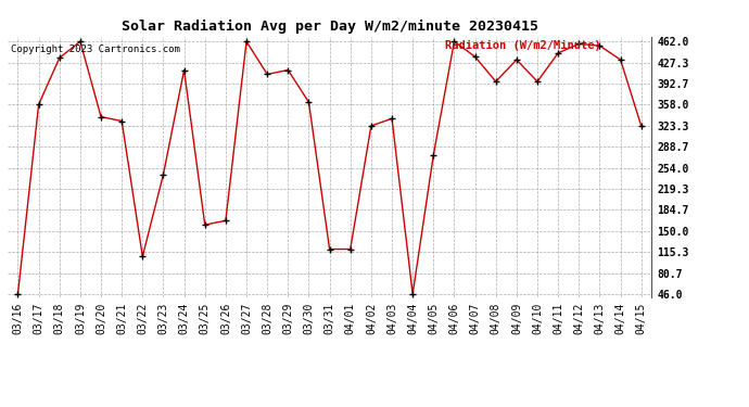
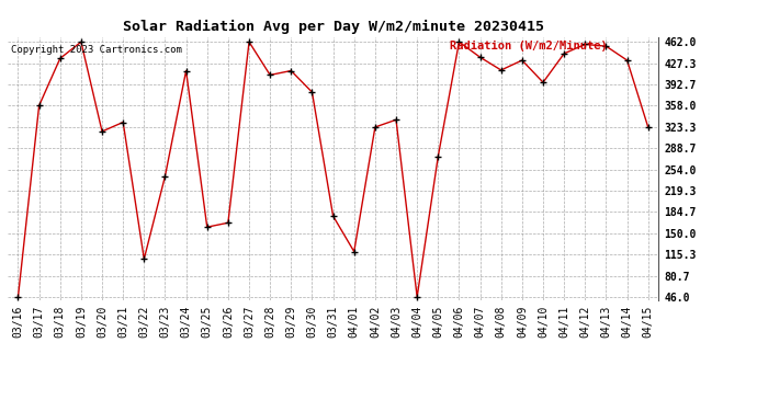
03/20: 338 -> 316
03/30: 362 -> 380
03/31: 120 -> 178
04/08: 396 -> 416
